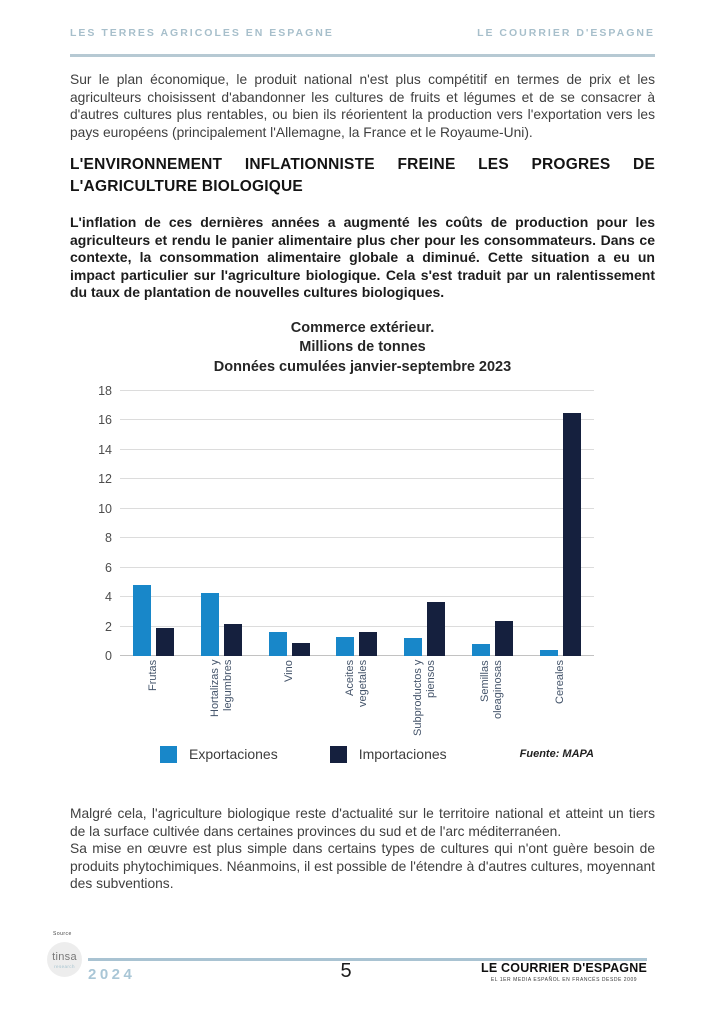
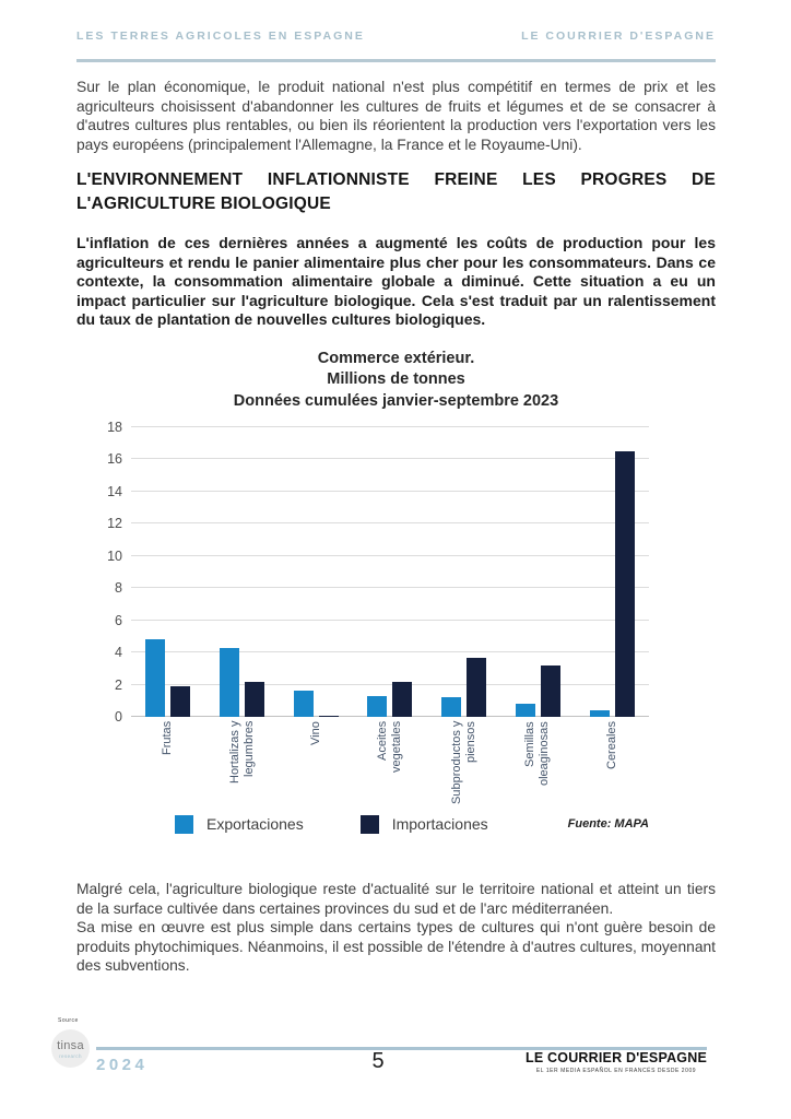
Importaciones/Vino: 0.9 -> 0.1
Importaciones/Aceites vegetales: 1.6 -> 2.2
Importaciones/Semillas oleaginosas: 2.4 -> 3.2
